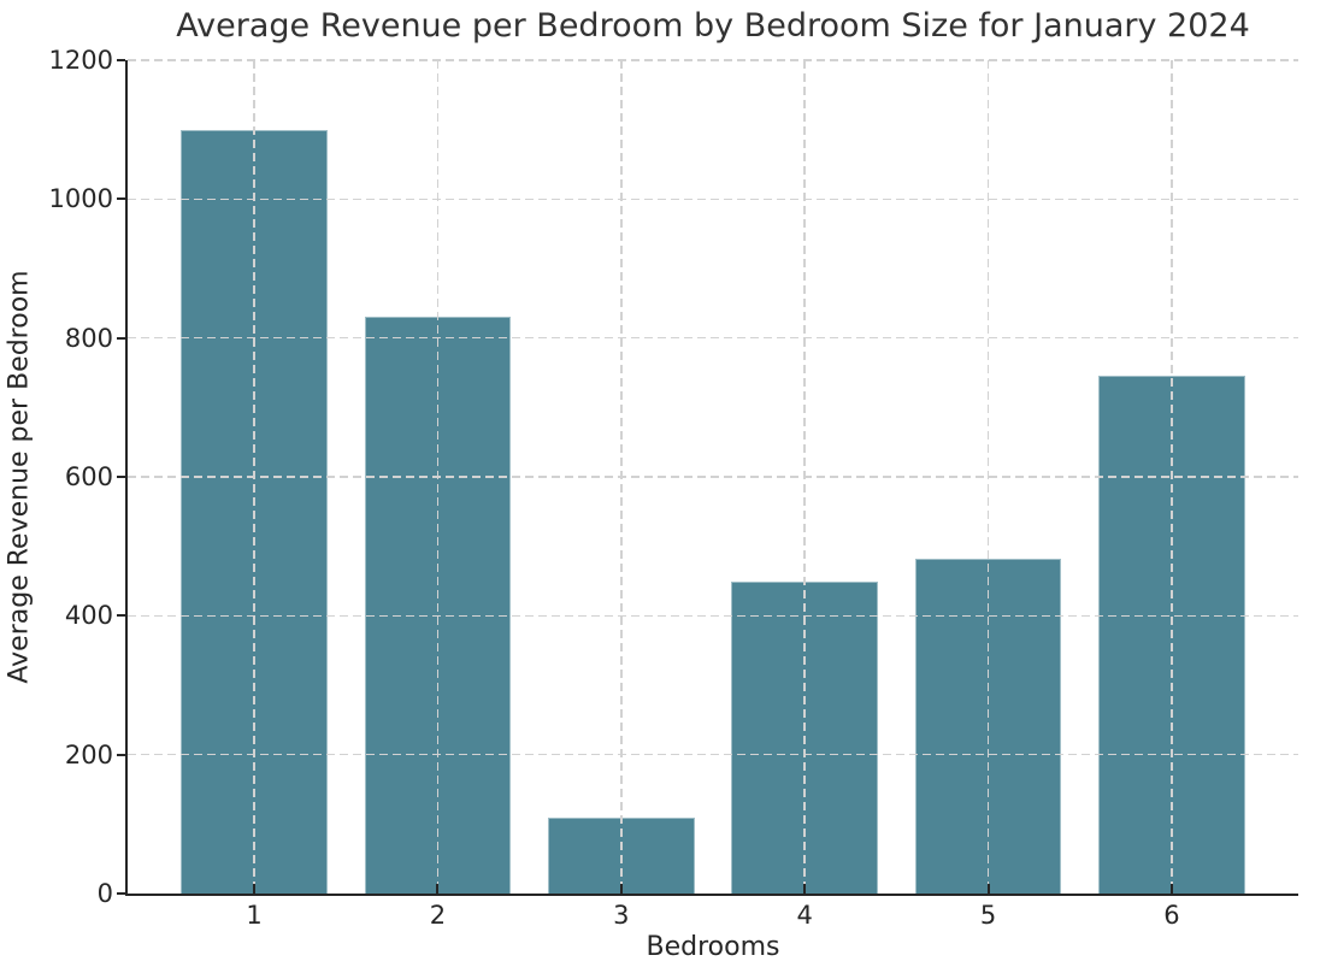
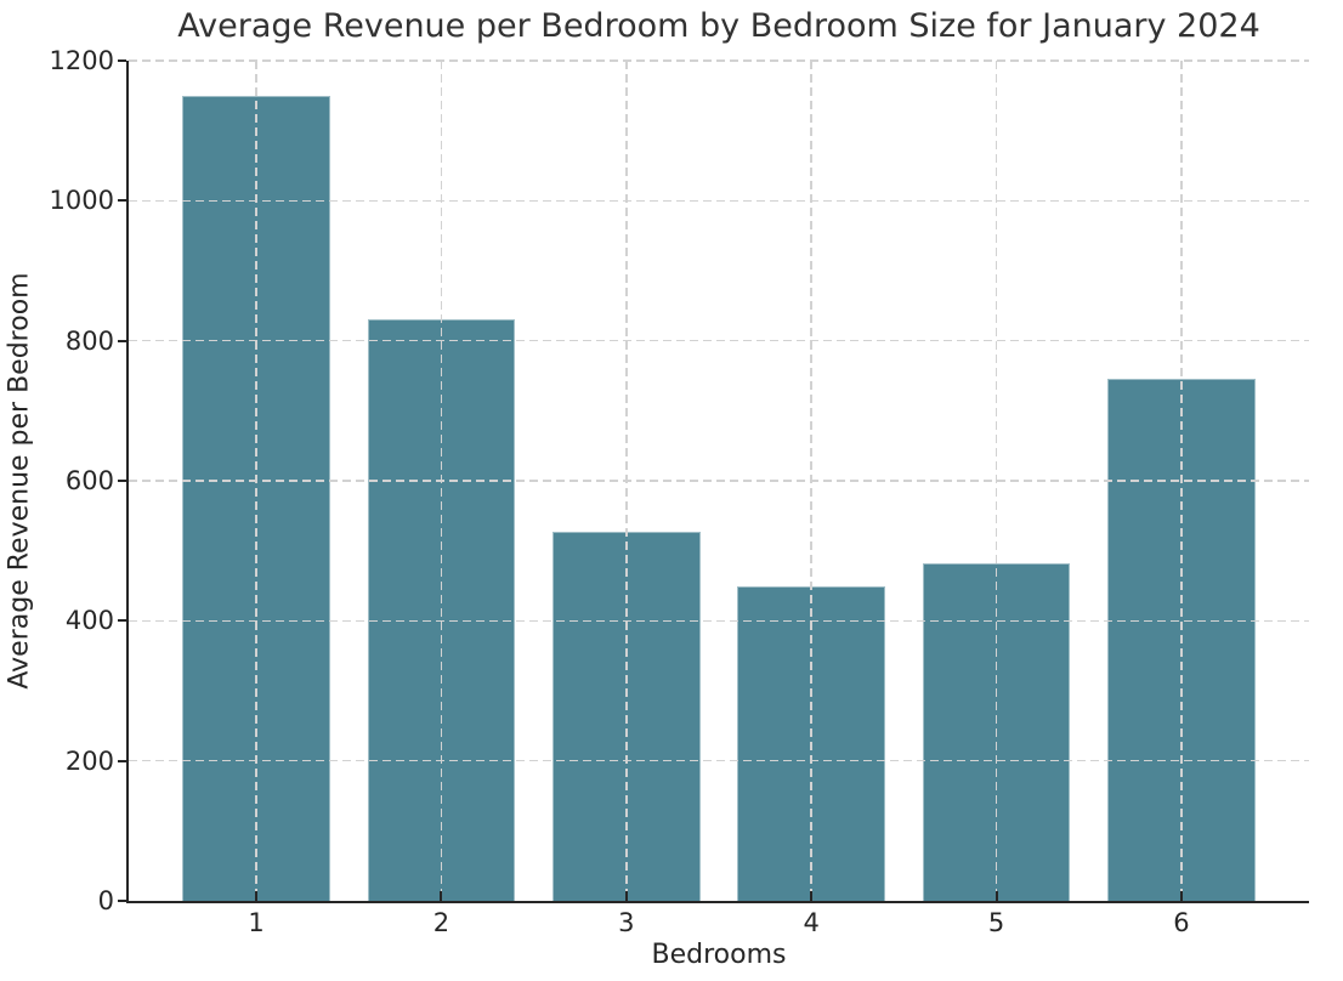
1: 1100 -> 1150
3: 110 -> 530
